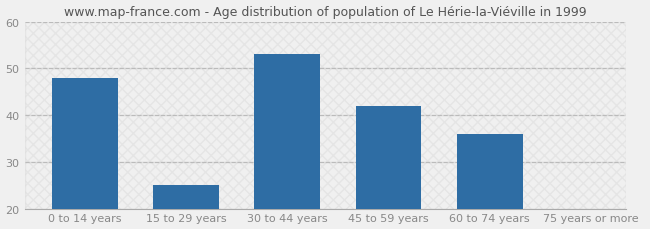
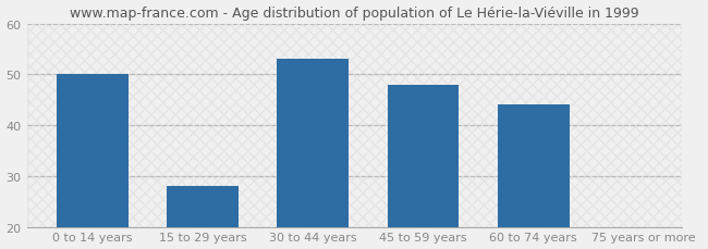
0 to 14 years: 48 -> 50
15 to 29 years: 25 -> 28
45 to 59 years: 42 -> 48
60 to 74 years: 36 -> 44
